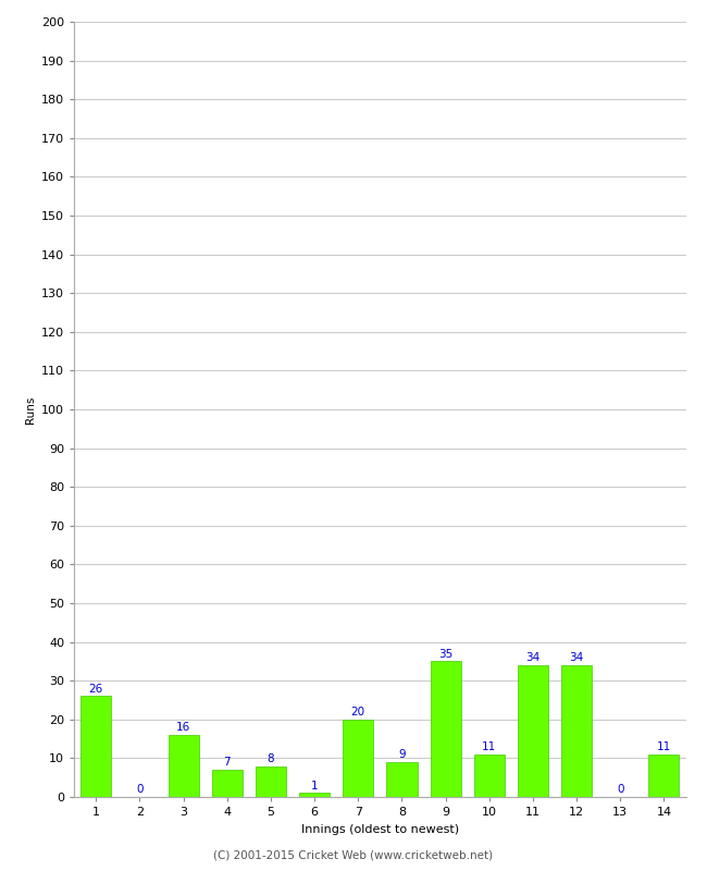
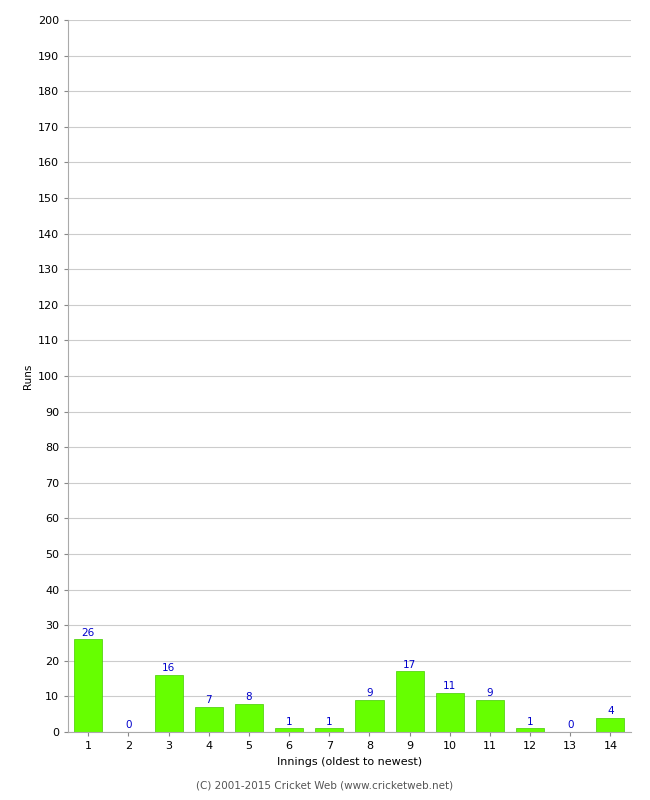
7: 20 -> 1
9: 35 -> 17
11: 34 -> 9
12: 34 -> 1
14: 11 -> 4
